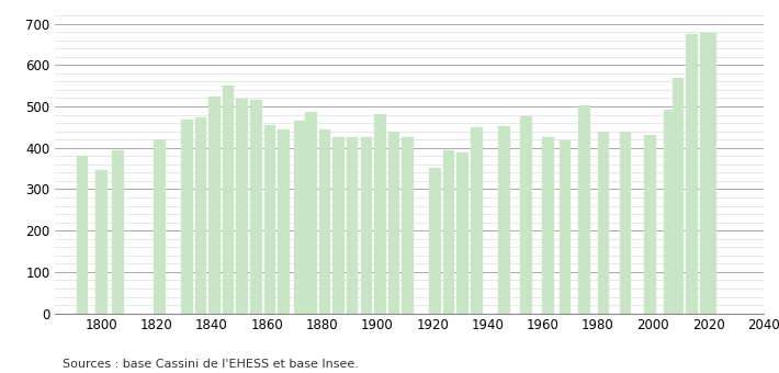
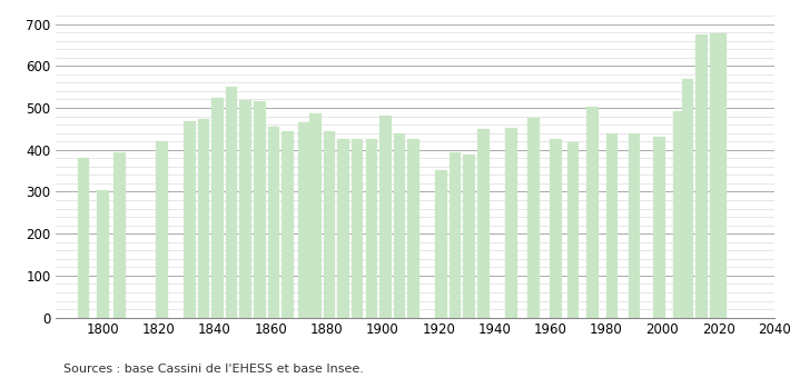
1800: 346 -> 305
